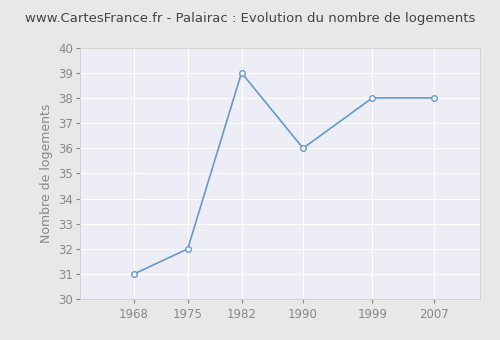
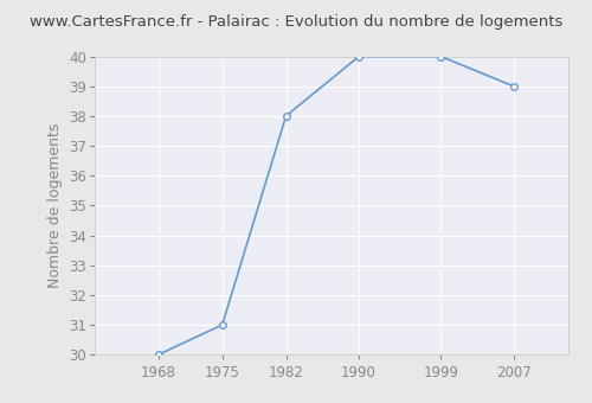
1968: 31 -> 30
1975: 32 -> 31
1982: 39 -> 38
1990: 36 -> 40
1999: 38 -> 40
2007: 38 -> 39
